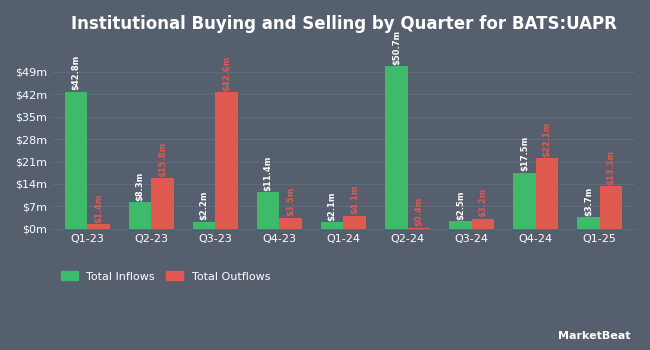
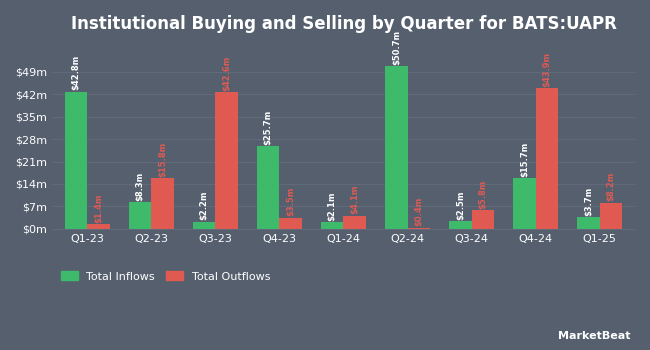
Total Inflows/Q4-23: $11.4m -> $25.7m
Total Outflows/Q3-24: $3.2m -> $5.8m
Total Inflows/Q4-24: $17.5m -> $15.7m
Total Outflows/Q4-24: $22.1m -> $43.9m
Total Outflows/Q1-25: $13.3m -> $8.2m
